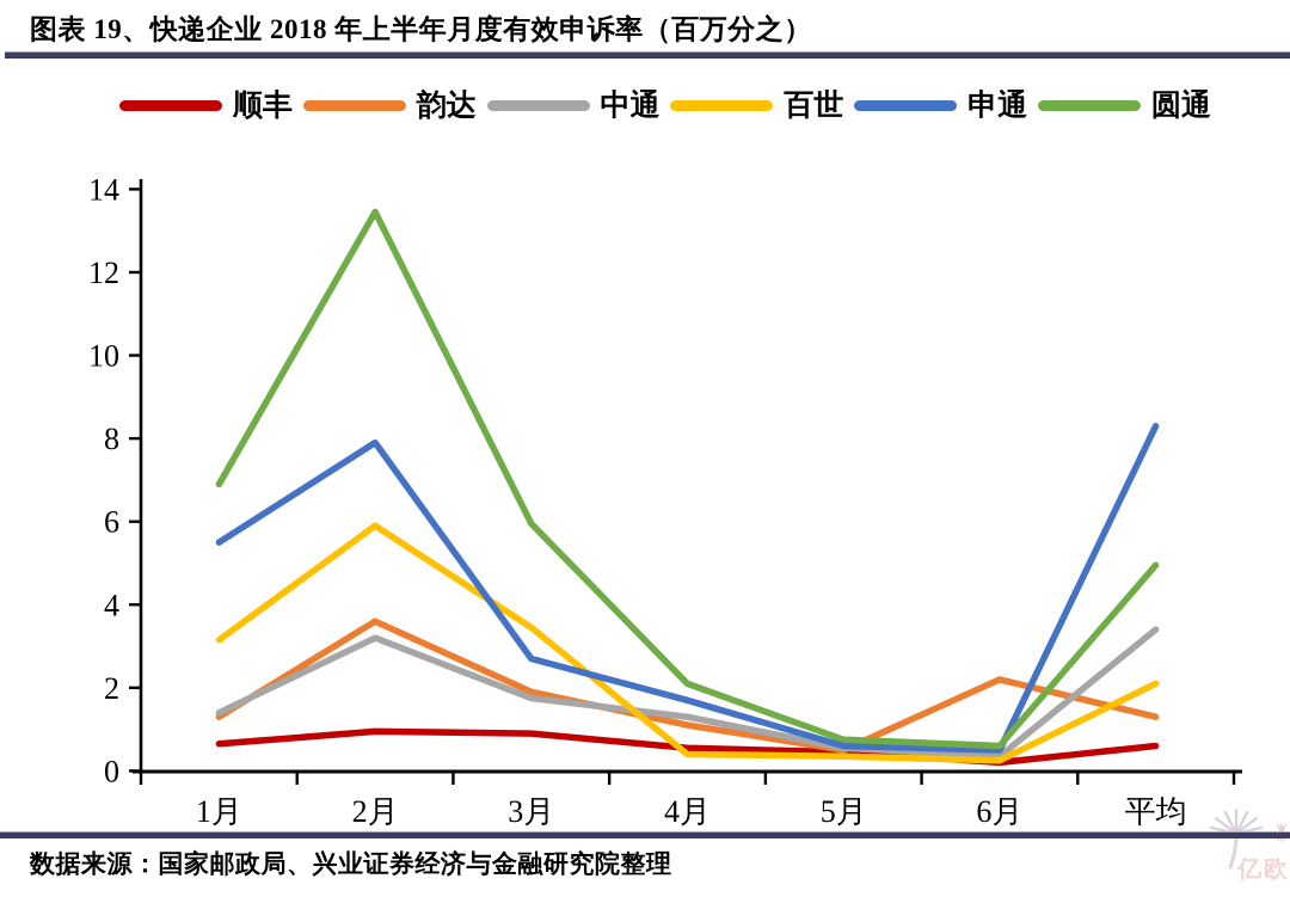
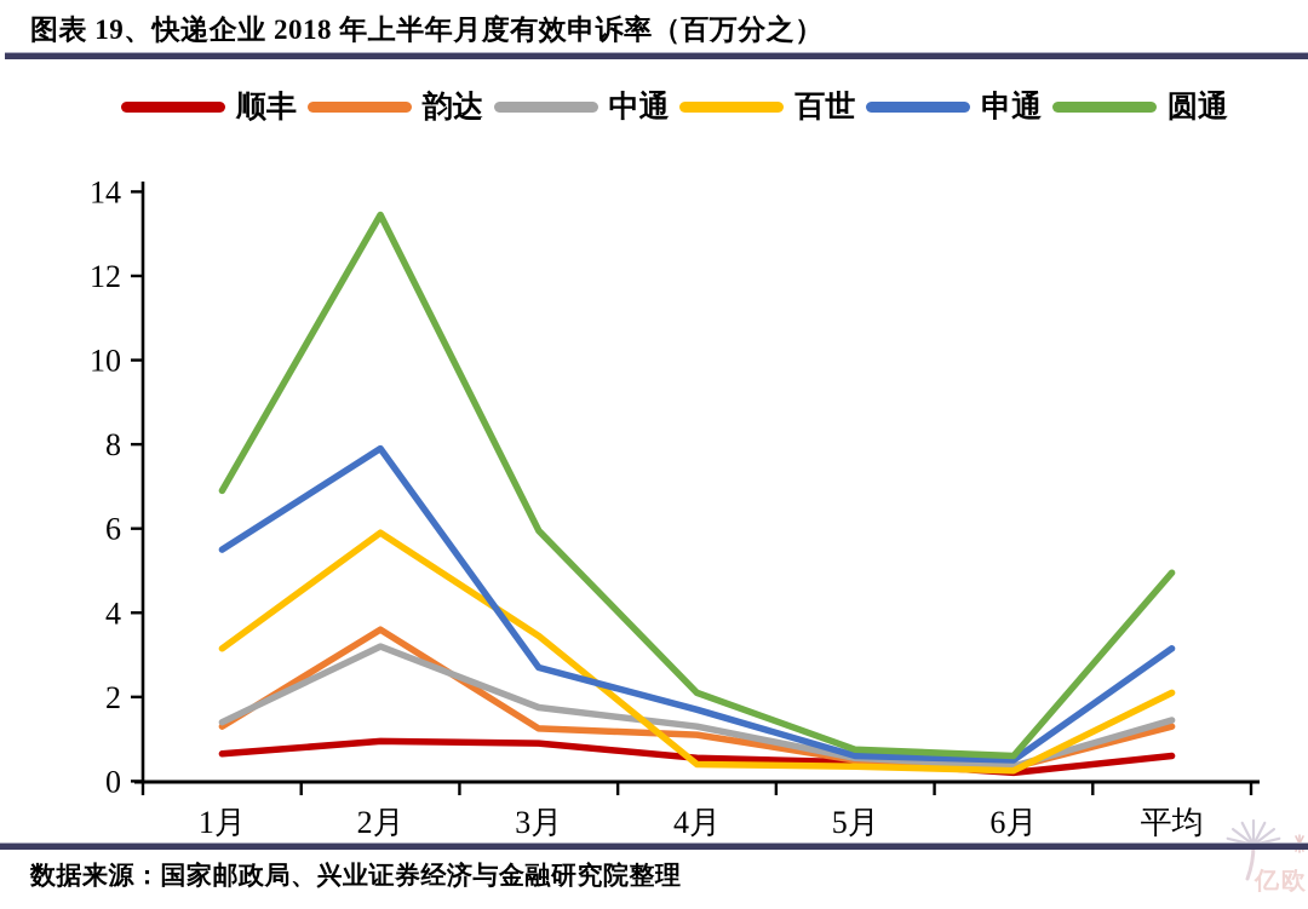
韵达/3月: 1.9 -> 1.2
韵达/6月: 2.2 -> 0.3
中通/平均: 3.4 -> 1.4
申通/平均: 8.3 -> 3.1
